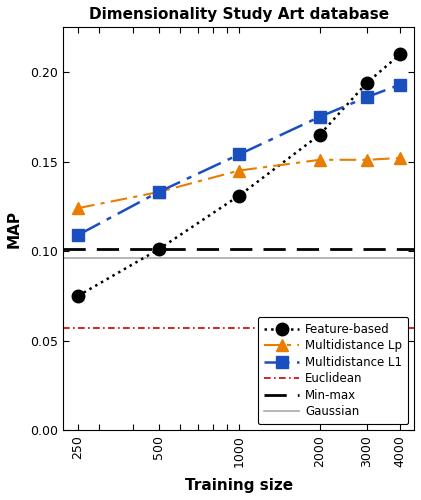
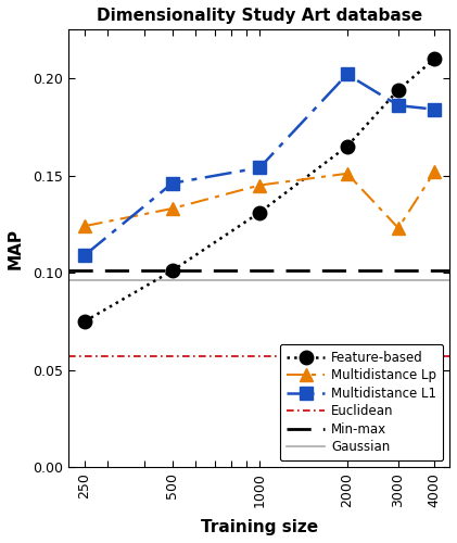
Multidistance L1/500: 0.133 -> 0.146
Multidistance L1/2000: 0.175 -> 0.202
Multidistance Lp/3000: 0.151 -> 0.123
Multidistance L1/4000: 0.193 -> 0.184
